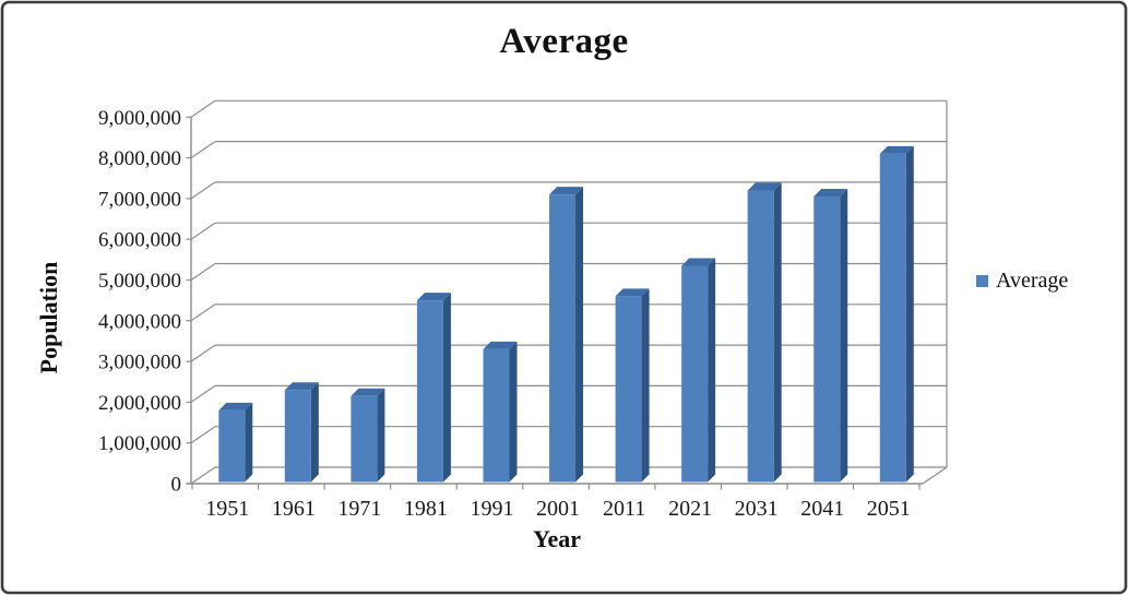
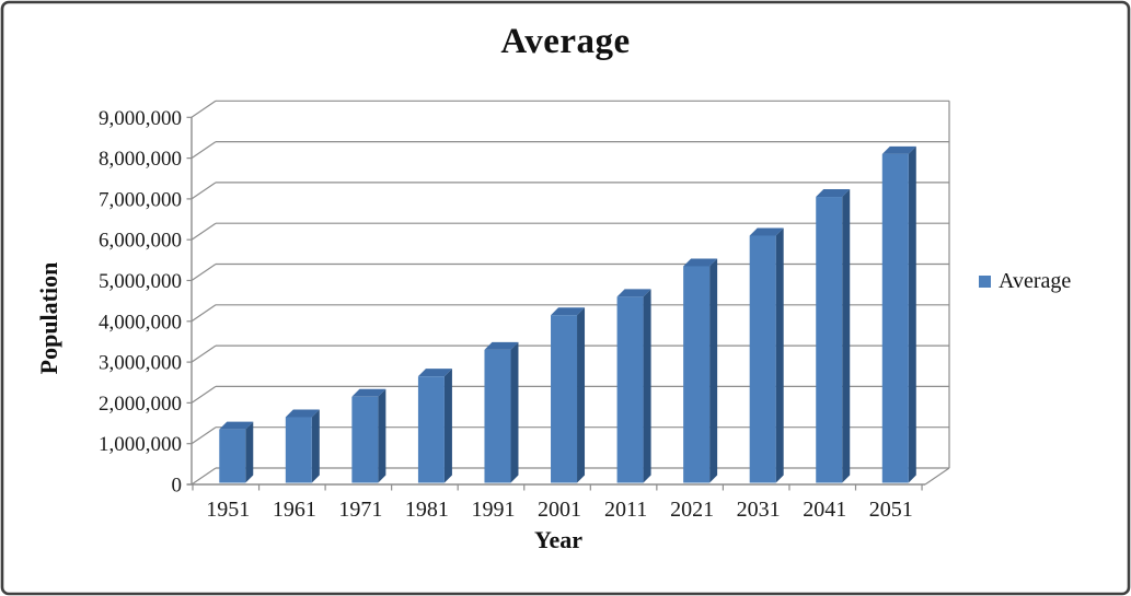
1951: 1800000 -> 1400000
1961: 2300000 -> 1600000
1981: 4500000 -> 2600000
2001: 7100000 -> 4200000
2031: 7200000 -> 6100000
